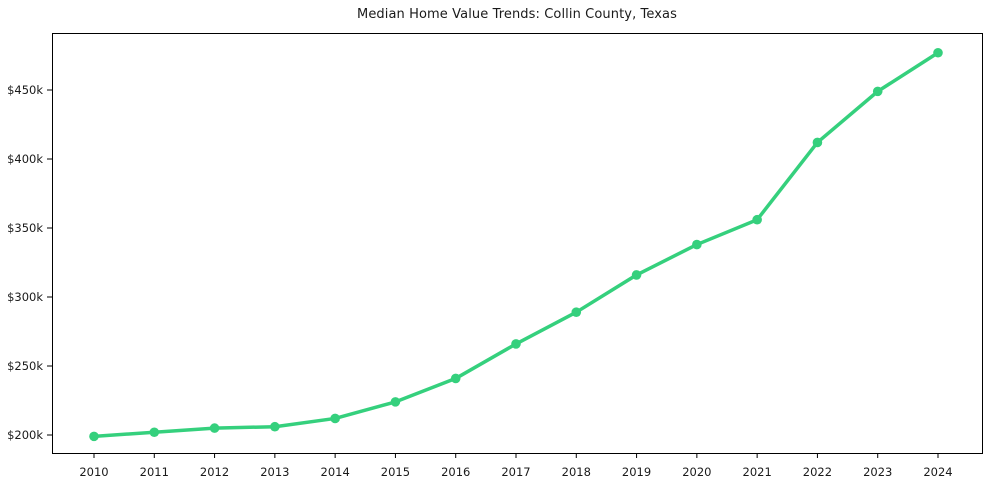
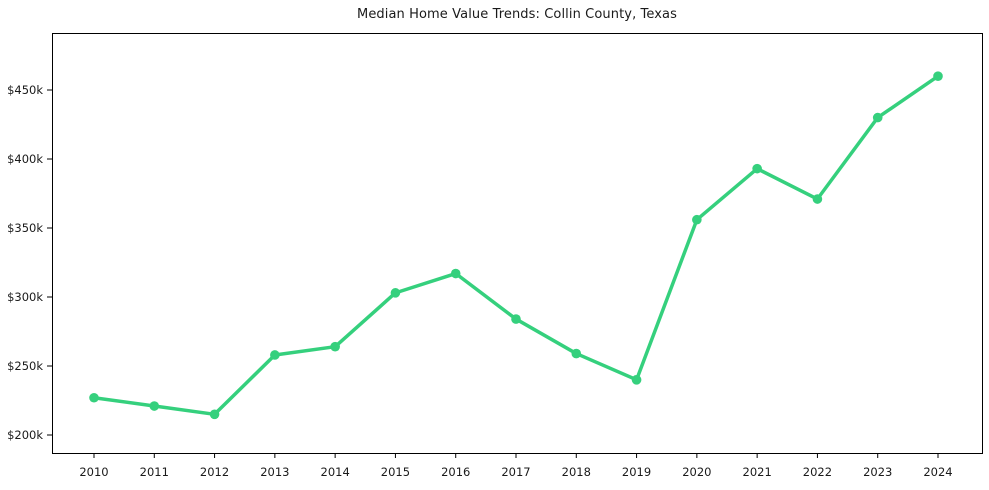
2010: $199k -> $227k
2011: $202k -> $221k
2012: $205k -> $215k
2013: $206k -> $258k
2014: $212k -> $264k
2015: $224k -> $303k
2016: $241k -> $317k
2017: $266k -> $284k
2018: $289k -> $259k
2019: $316k -> $240k
2020: $338k -> $356k
2021: $356k -> $393k
2022: $412k -> $371k
2023: $449k -> $430k
2024: $477k -> $460k
